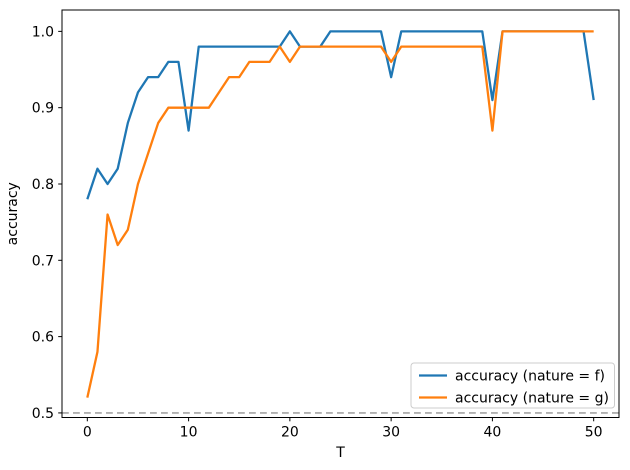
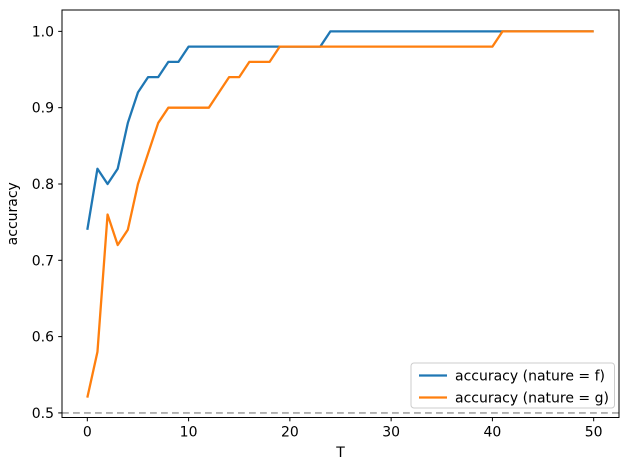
accuracy (nature = f)/0: 0.78 -> 0.74
accuracy (nature = f)/10: 0.87 -> 0.98
accuracy (nature = f)/20: 1.00 -> 0.98
accuracy (nature = g)/20: 0.96 -> 0.98
accuracy (nature = f)/30: 0.94 -> 1.00
accuracy (nature = g)/30: 0.96 -> 0.98
accuracy (nature = f)/40: 0.91 -> 1.00
accuracy (nature = g)/40: 0.87 -> 0.98
accuracy (nature = f)/50: 0.91 -> 1.00
